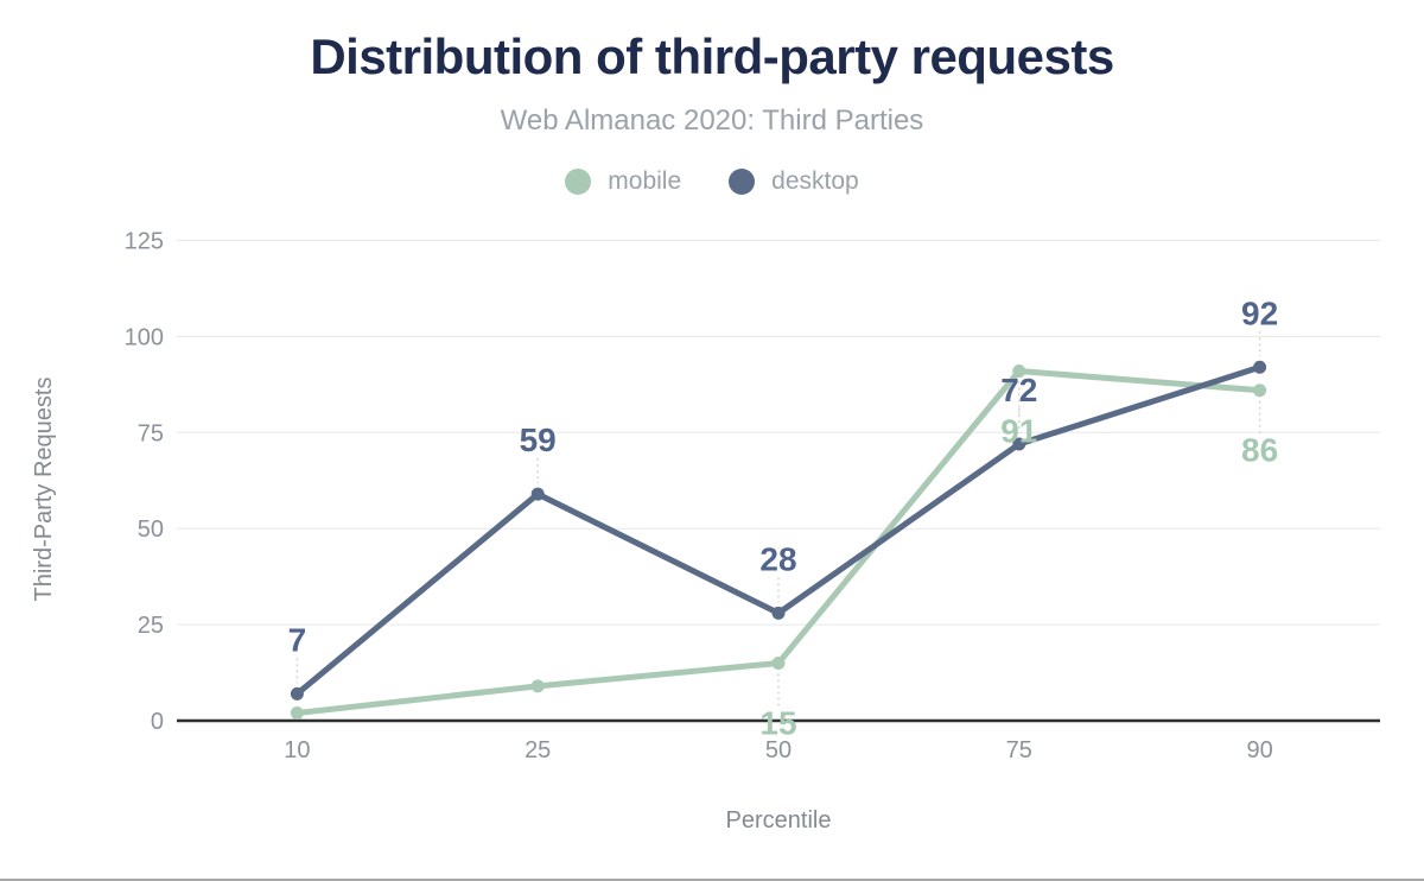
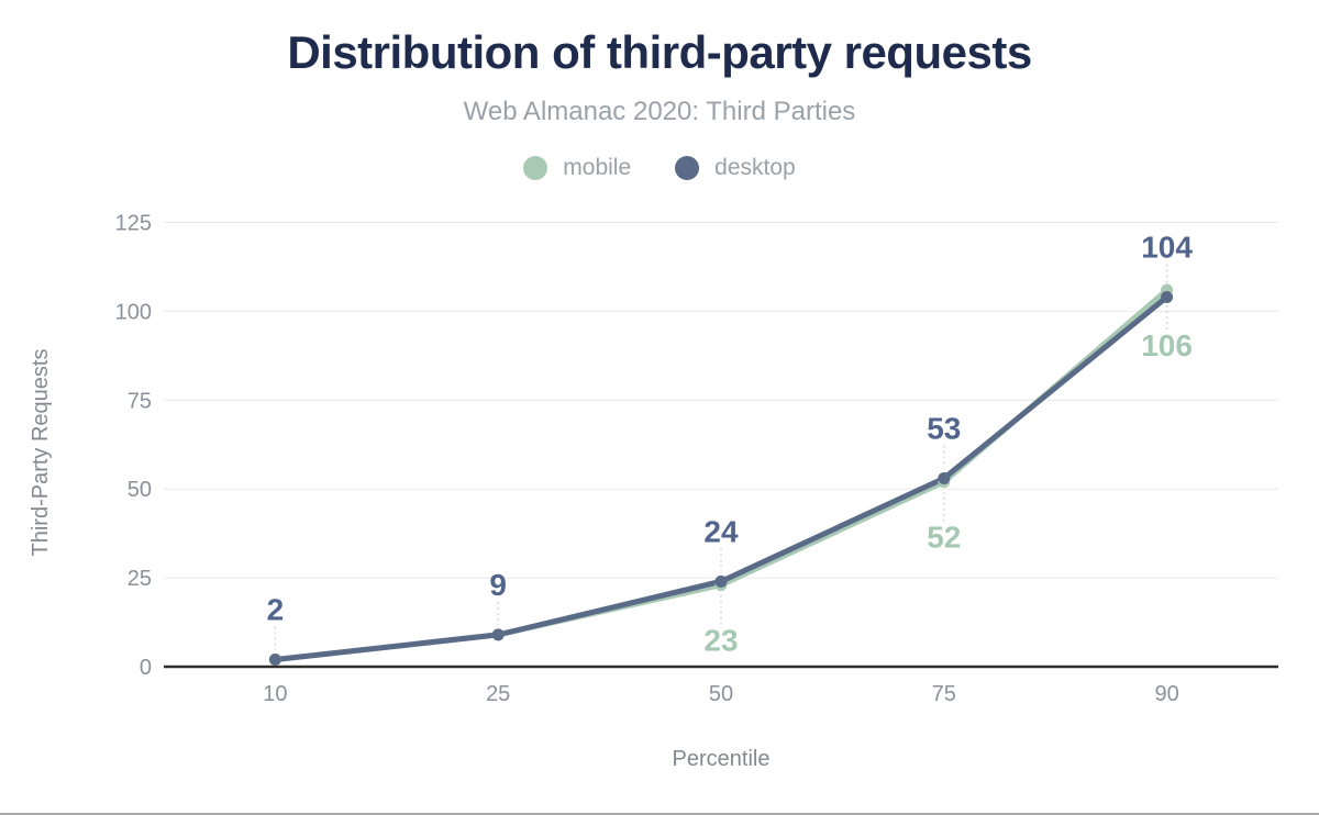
desktop/10: 7 -> 2
desktop/25: 59 -> 9
mobile/50: 15 -> 23
desktop/50: 28 -> 24
mobile/75: 91 -> 52
desktop/75: 72 -> 53
mobile/90: 86 -> 106
desktop/90: 92 -> 104
